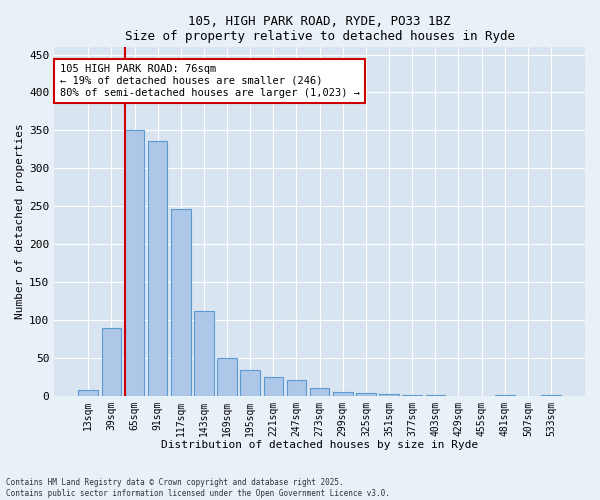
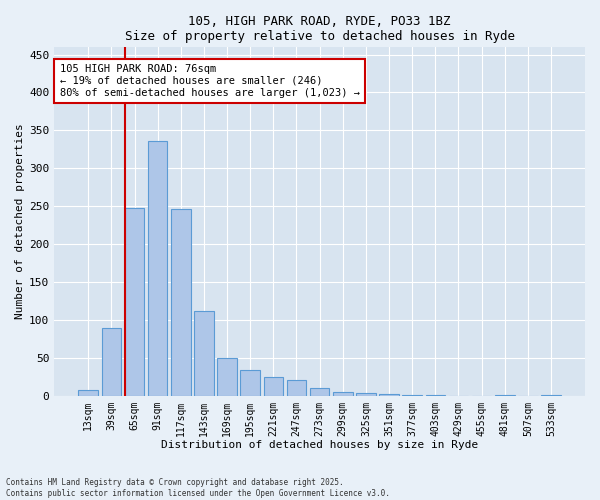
65sqm: 350 -> 248
